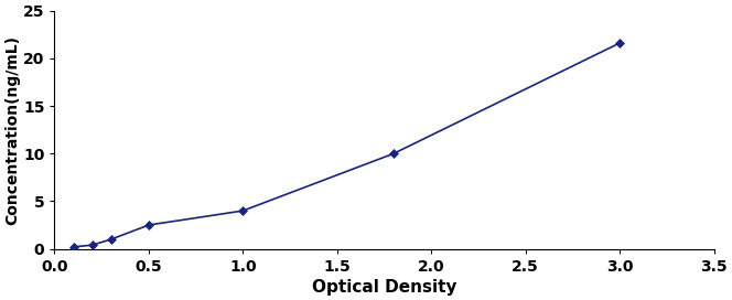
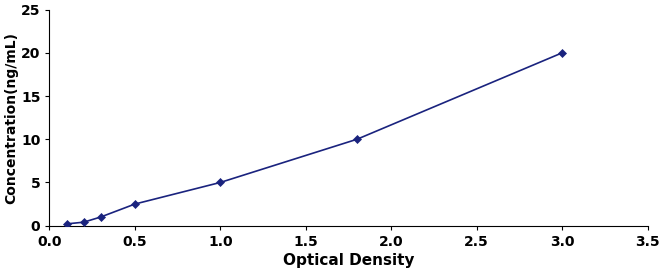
1.0: 4.0 -> 5.0
3.0: 21.6 -> 20.0
